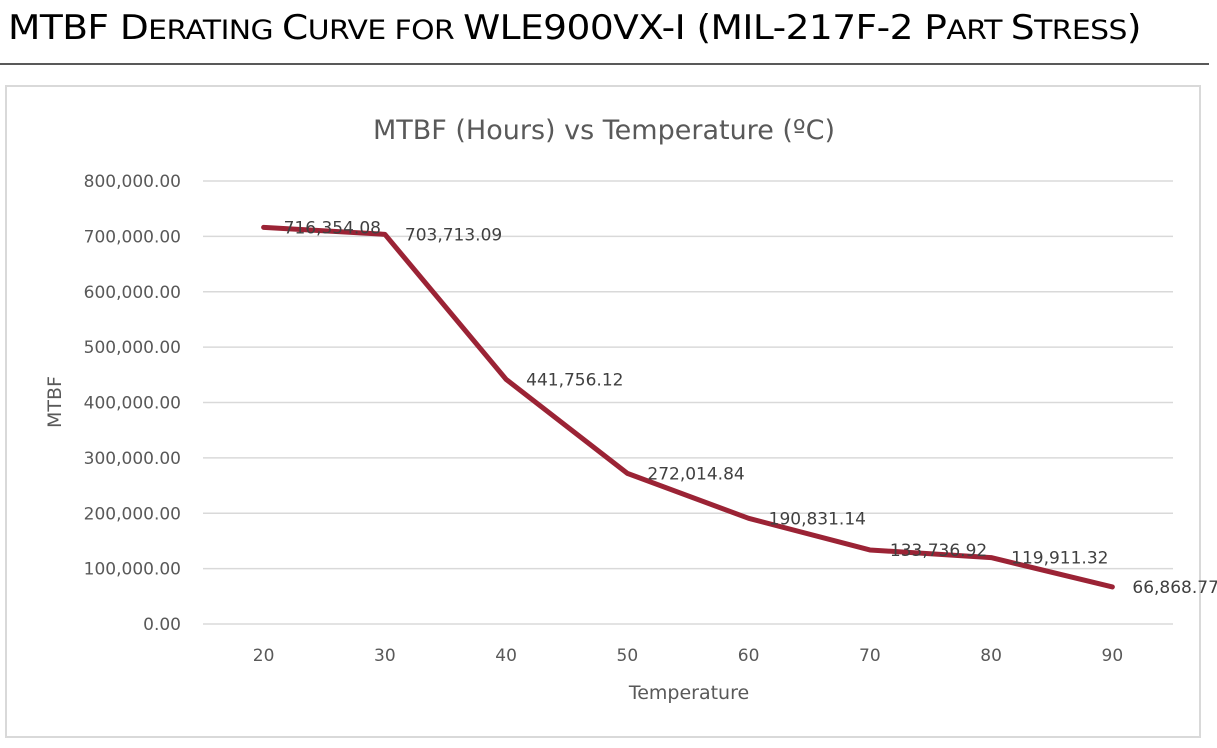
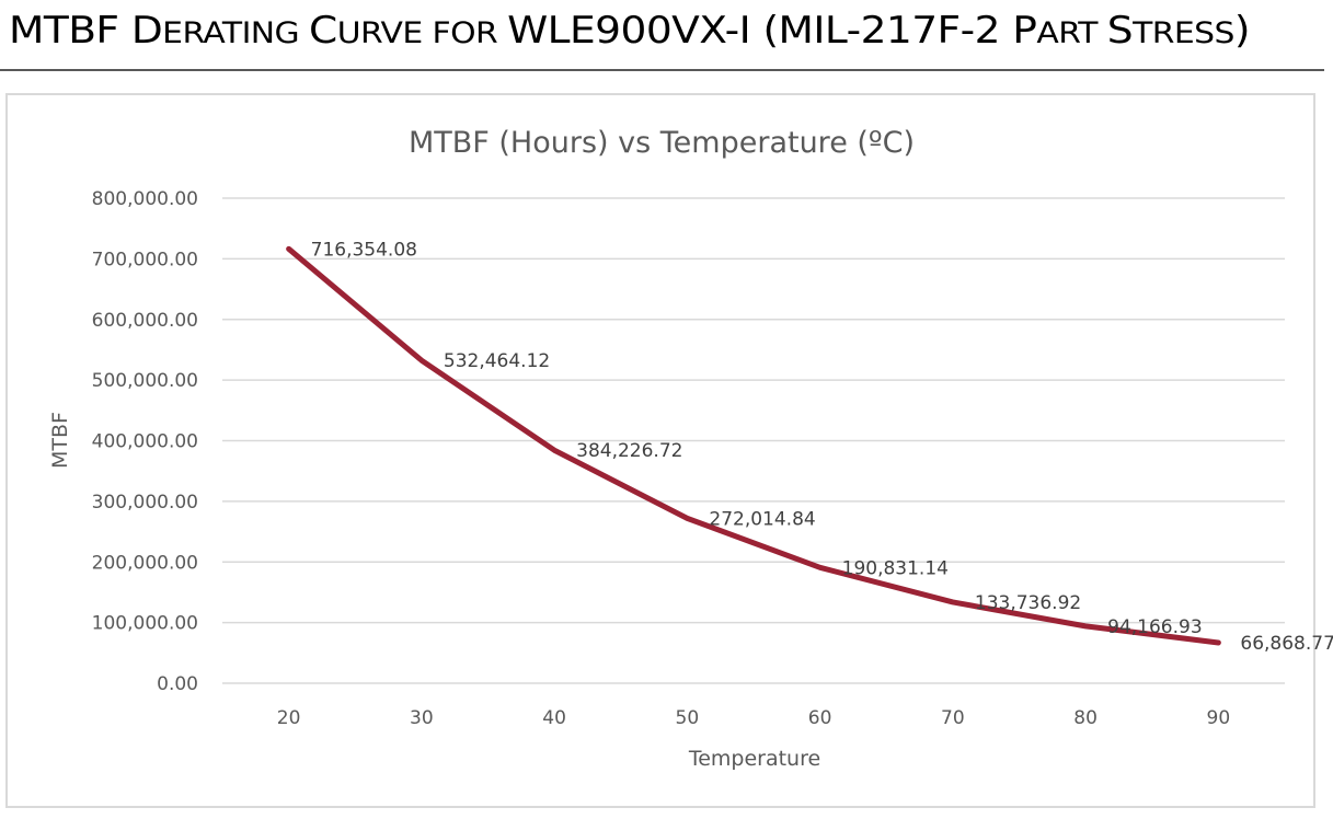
30: 703,713.09 -> 532,464.12
40: 441,756.12 -> 384,226.72
80: 119,911.32 -> 94,166.93
